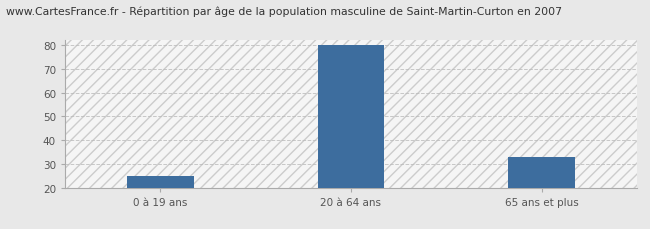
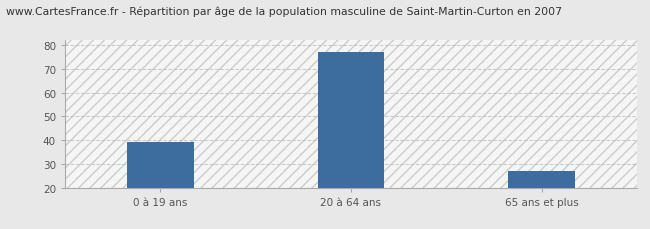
0 à 19 ans: 25 -> 39
20 à 64 ans: 80 -> 77
65 ans et plus: 33 -> 27
